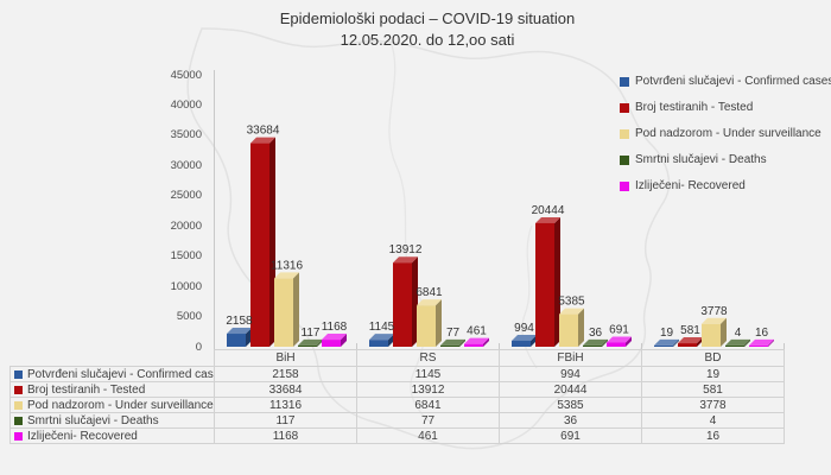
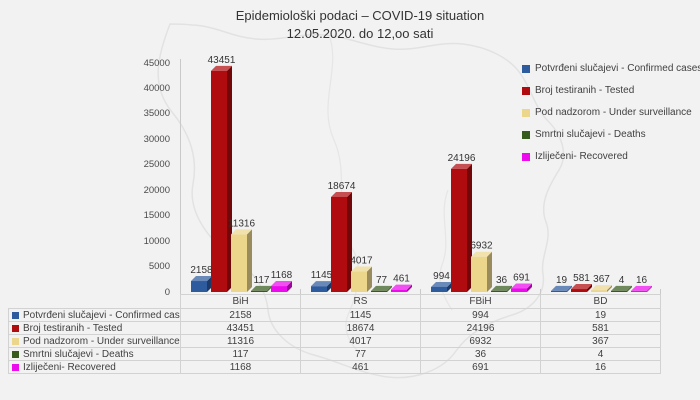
Broj testiranih - Tested/BiH: 33684 -> 43451
Broj testiranih - Tested/RS: 13912 -> 18674
Pod nadzorom - Under surveillance/RS: 6841 -> 4017
Broj testiranih - Tested/FBiH: 20444 -> 24196
Pod nadzorom - Under surveillance/FBiH: 5385 -> 6932
Pod nadzorom - Under surveillance/BD: 3778 -> 367
